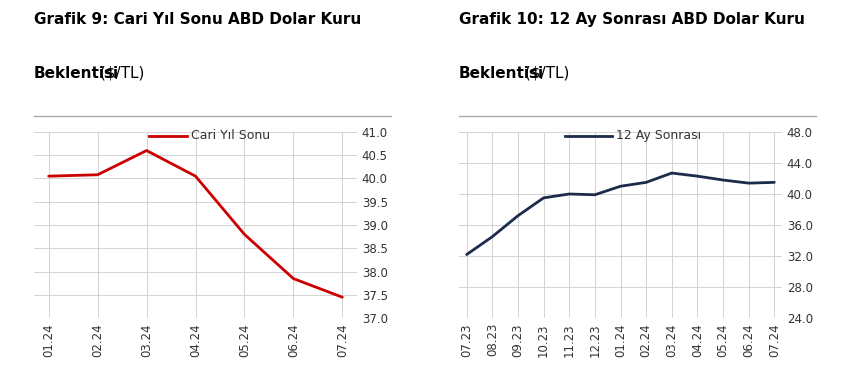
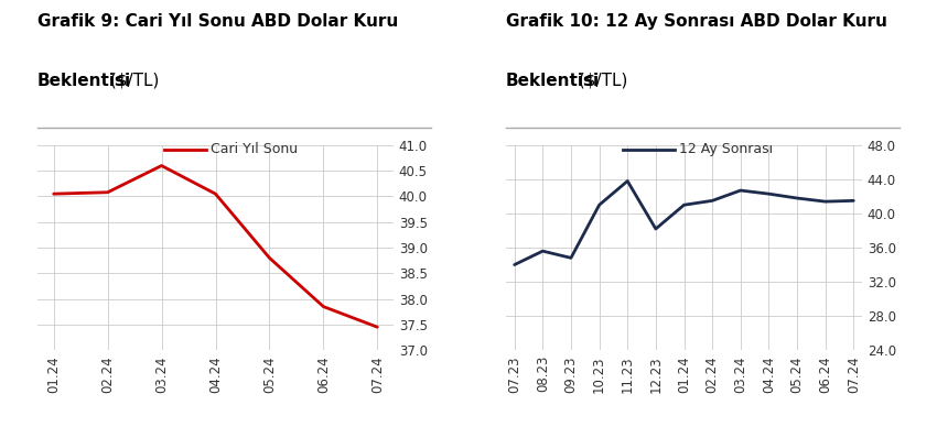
07.23: 32.2 -> 34.0
08.23: 34.5 -> 35.6
09.23: 37.2 -> 34.8
10.23: 39.5 -> 41.0
11.23: 40.0 -> 43.8
12.23: 39.9 -> 38.2
